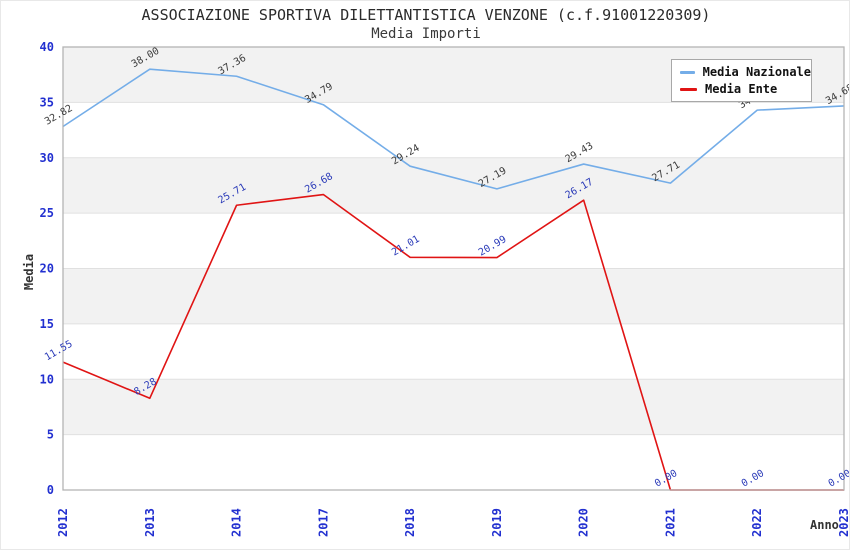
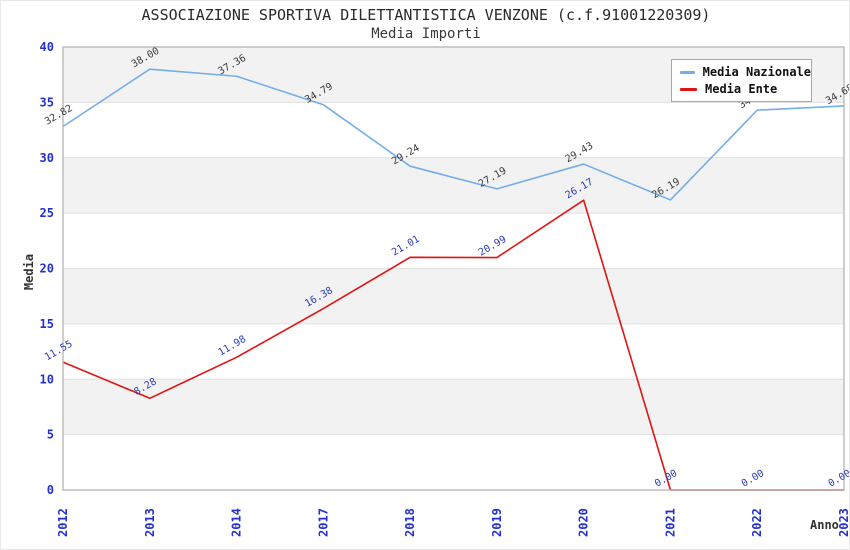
Media Ente/2014: 25.71 -> 11.98
Media Ente/2017: 26.68 -> 16.38
Media Nazionale/2021: 27.71 -> 26.19
